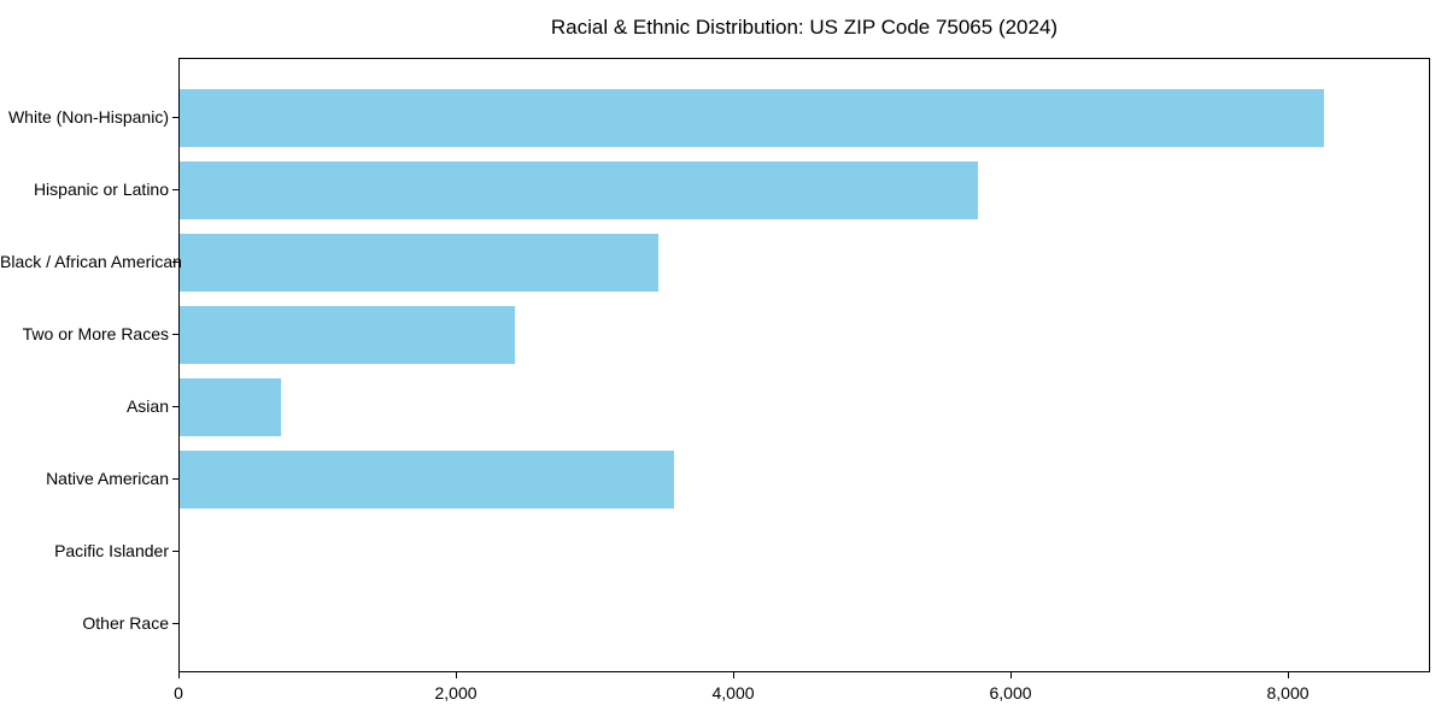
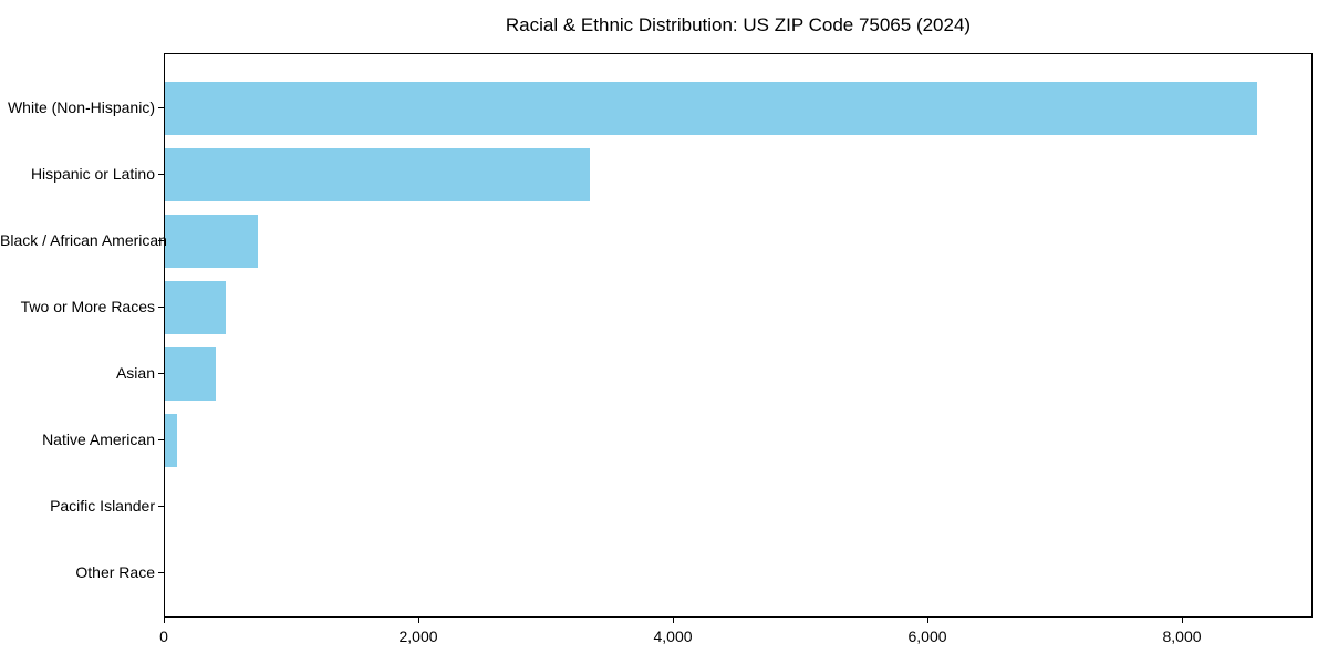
White (Non-Hispanic): 8260 -> 8590
Hispanic or Latino: 5760 -> 3340
Black / African American: 3450 -> 730
Two or More Races: 2420 -> 480
Asian: 730 -> 400
Native American: 3570 -> 100
